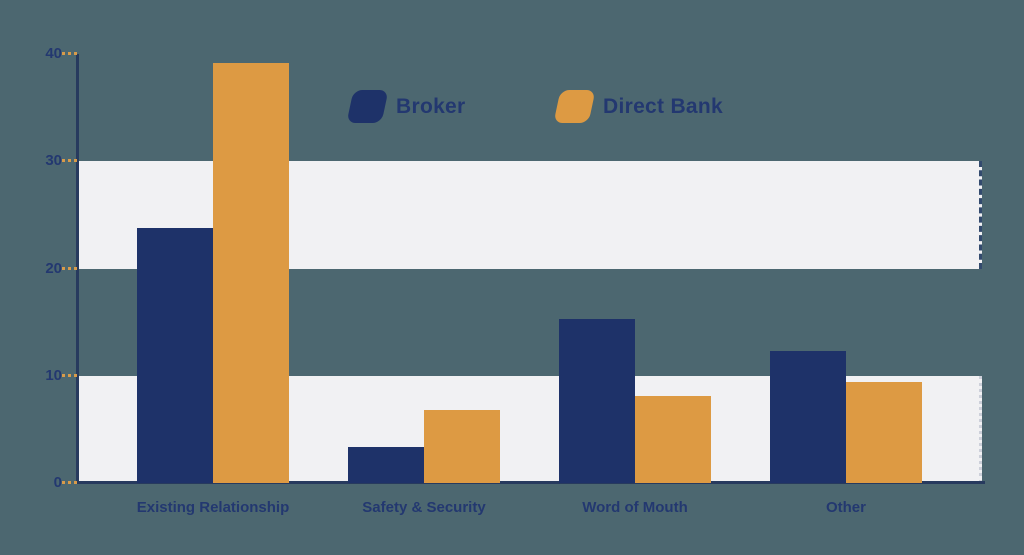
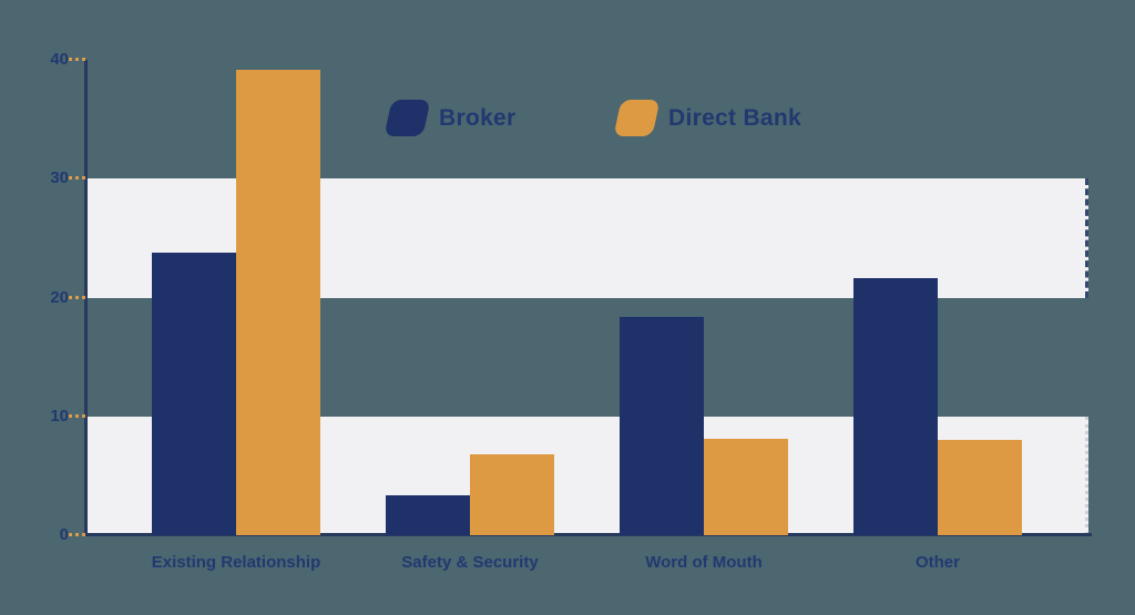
Broker/Word of Mouth: 15.3 -> 18.4
Broker/Other: 12.3 -> 21.6
Direct Bank/Other: 9.4 -> 8.0
